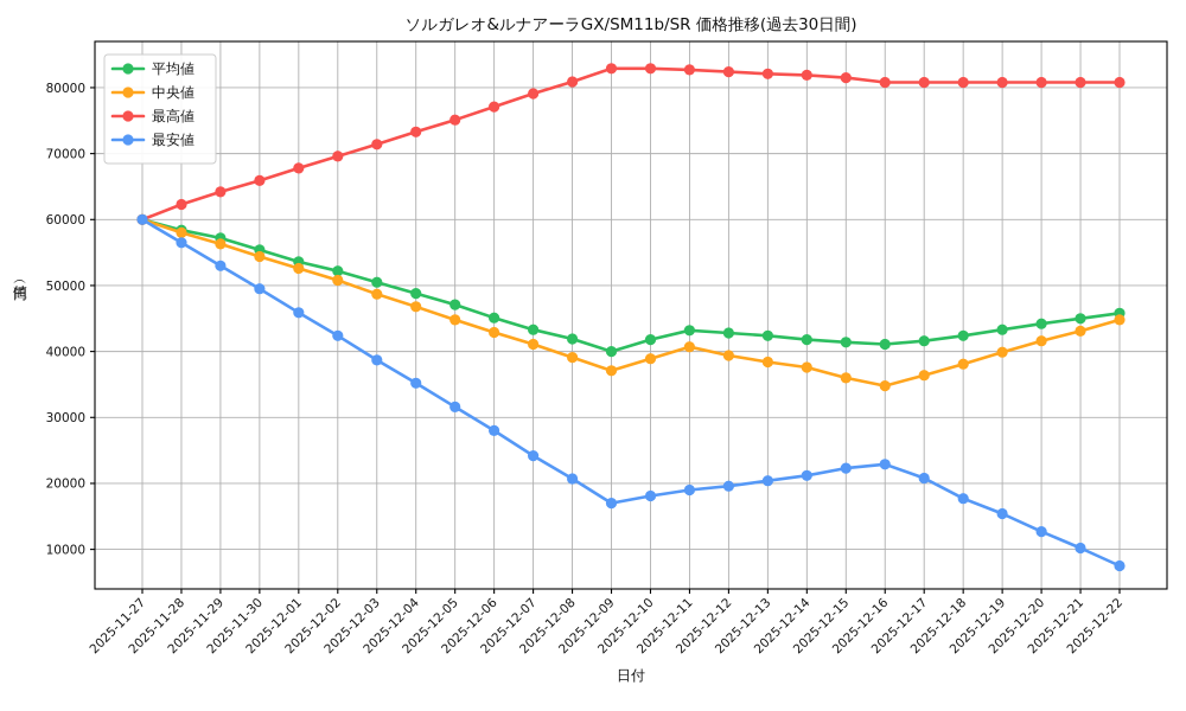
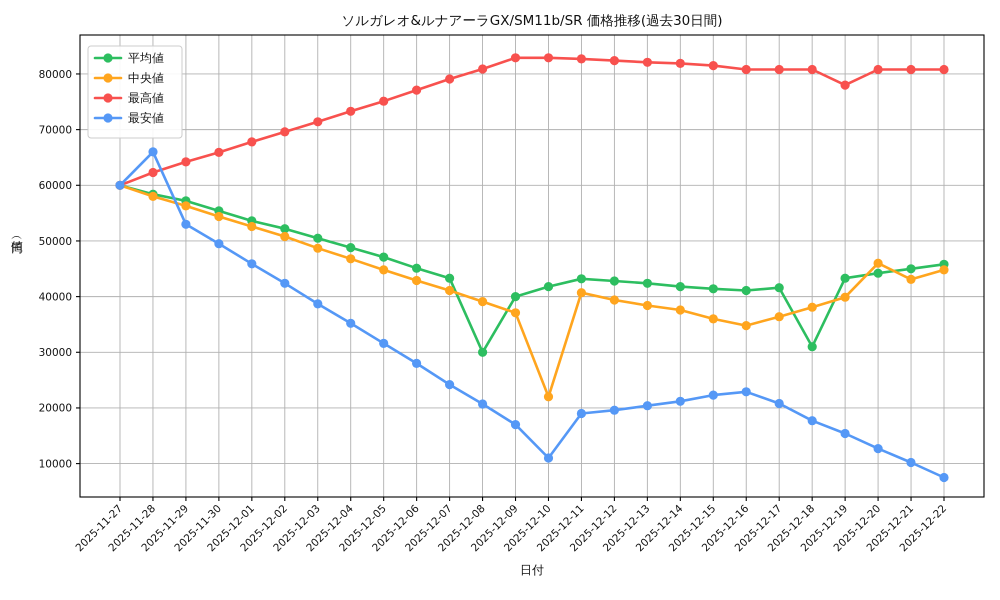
最安値/2025-11-28: 56000 -> 66000
平均値/2025-12-08: 42000 -> 30000
中央値/2025-12-10: 39000 -> 22000
最安値/2025-12-10: 18000 -> 11000
平均値/2025-12-18: 42000 -> 31000
最高値/2025-12-19: 81000 -> 78000
中央値/2025-12-20: 42000 -> 46000
